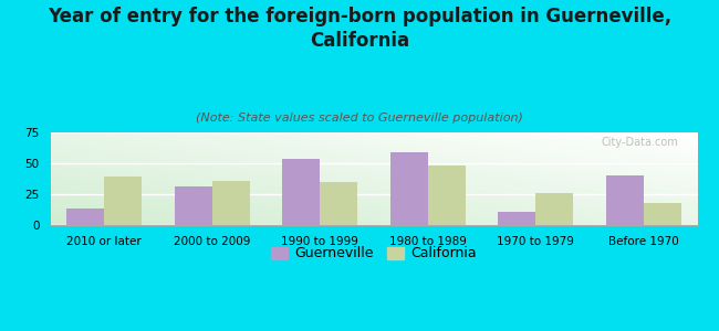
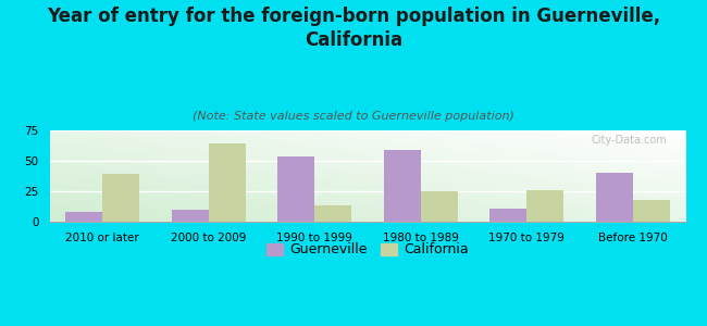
Guerneville/2010 or later: 13 -> 8
Guerneville/2000 to 2009: 31 -> 10
California/2000 to 2009: 36 -> 64
California/1990 to 1999: 35 -> 13
California/1980 to 1989: 48 -> 25
